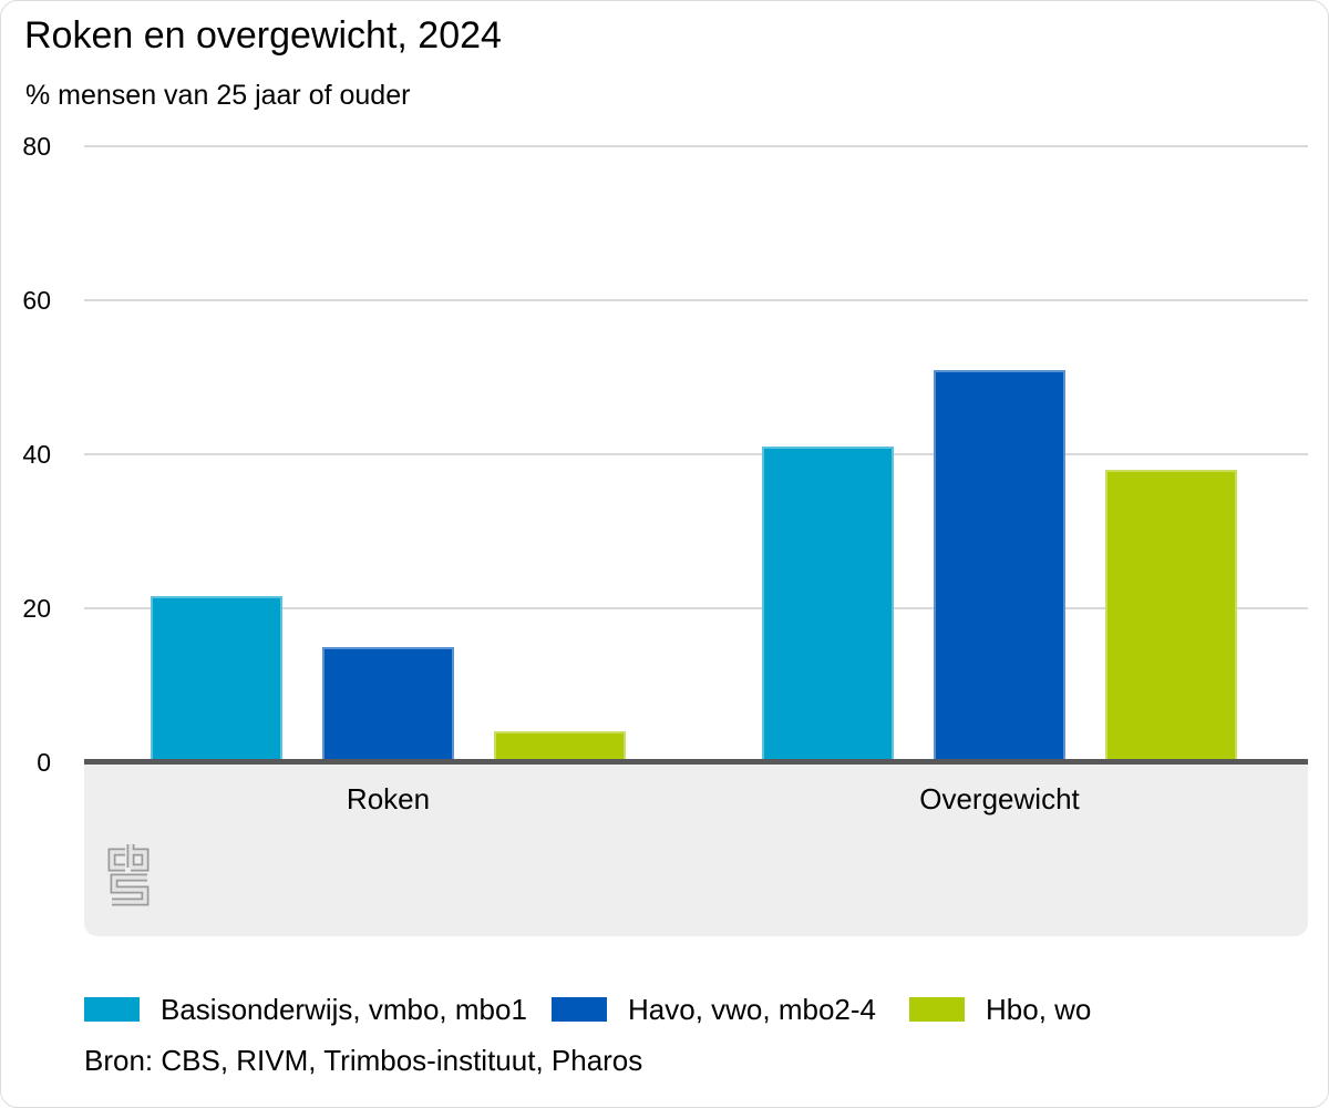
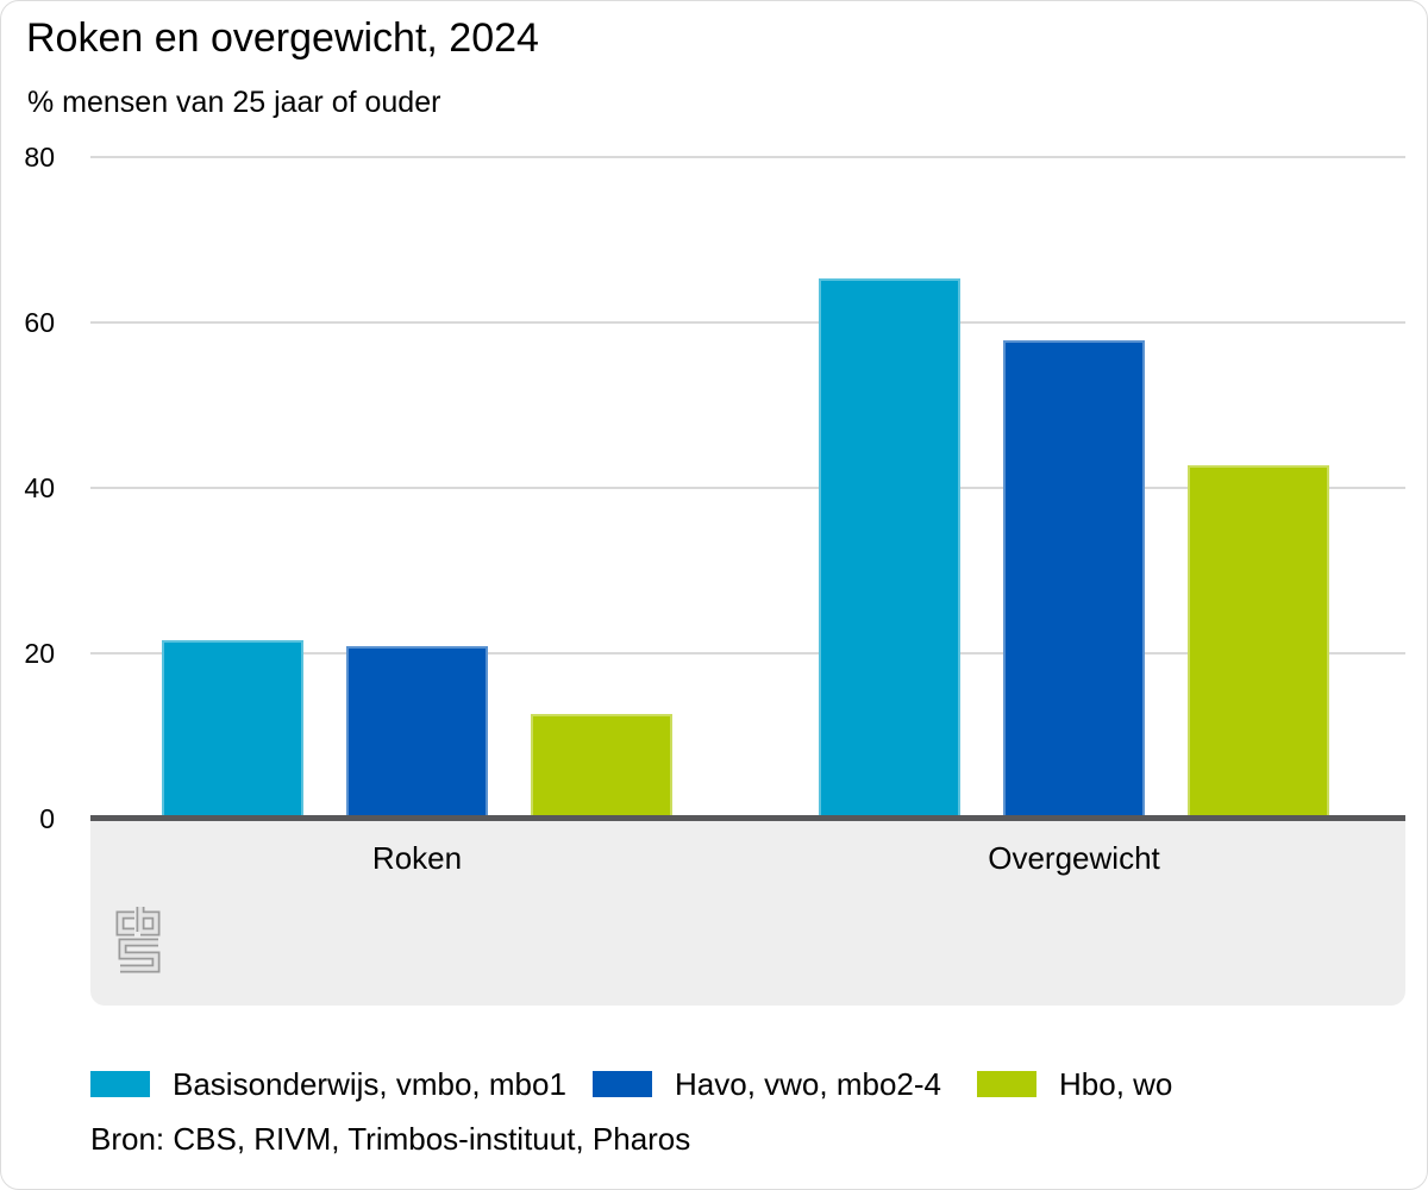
Havo, vwo, mbo2-4/Roken: 15 -> 21
Hbo, wo/Roken: 4 -> 13
Basisonderwijs, vmbo, mbo1/Overgewicht: 41 -> 65
Havo, vwo, mbo2-4/Overgewicht: 51 -> 58
Hbo, wo/Overgewicht: 38 -> 43
